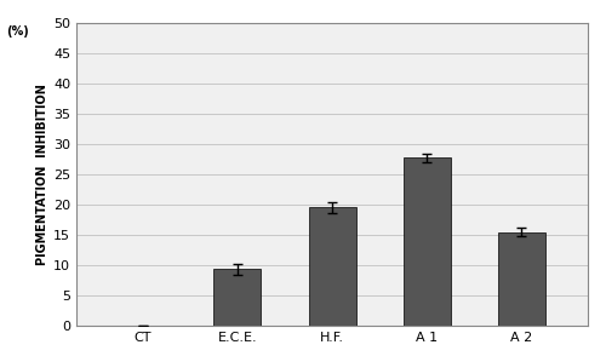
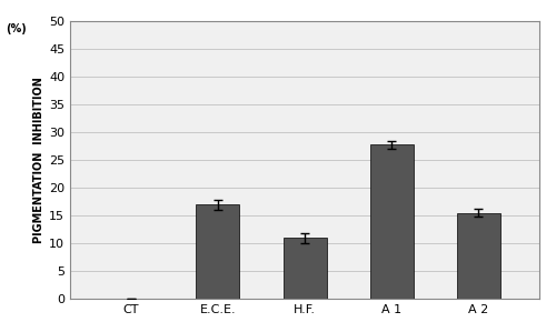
E.C.E.: 9.4 -> 17.0
H.F.: 19.6 -> 11.0
